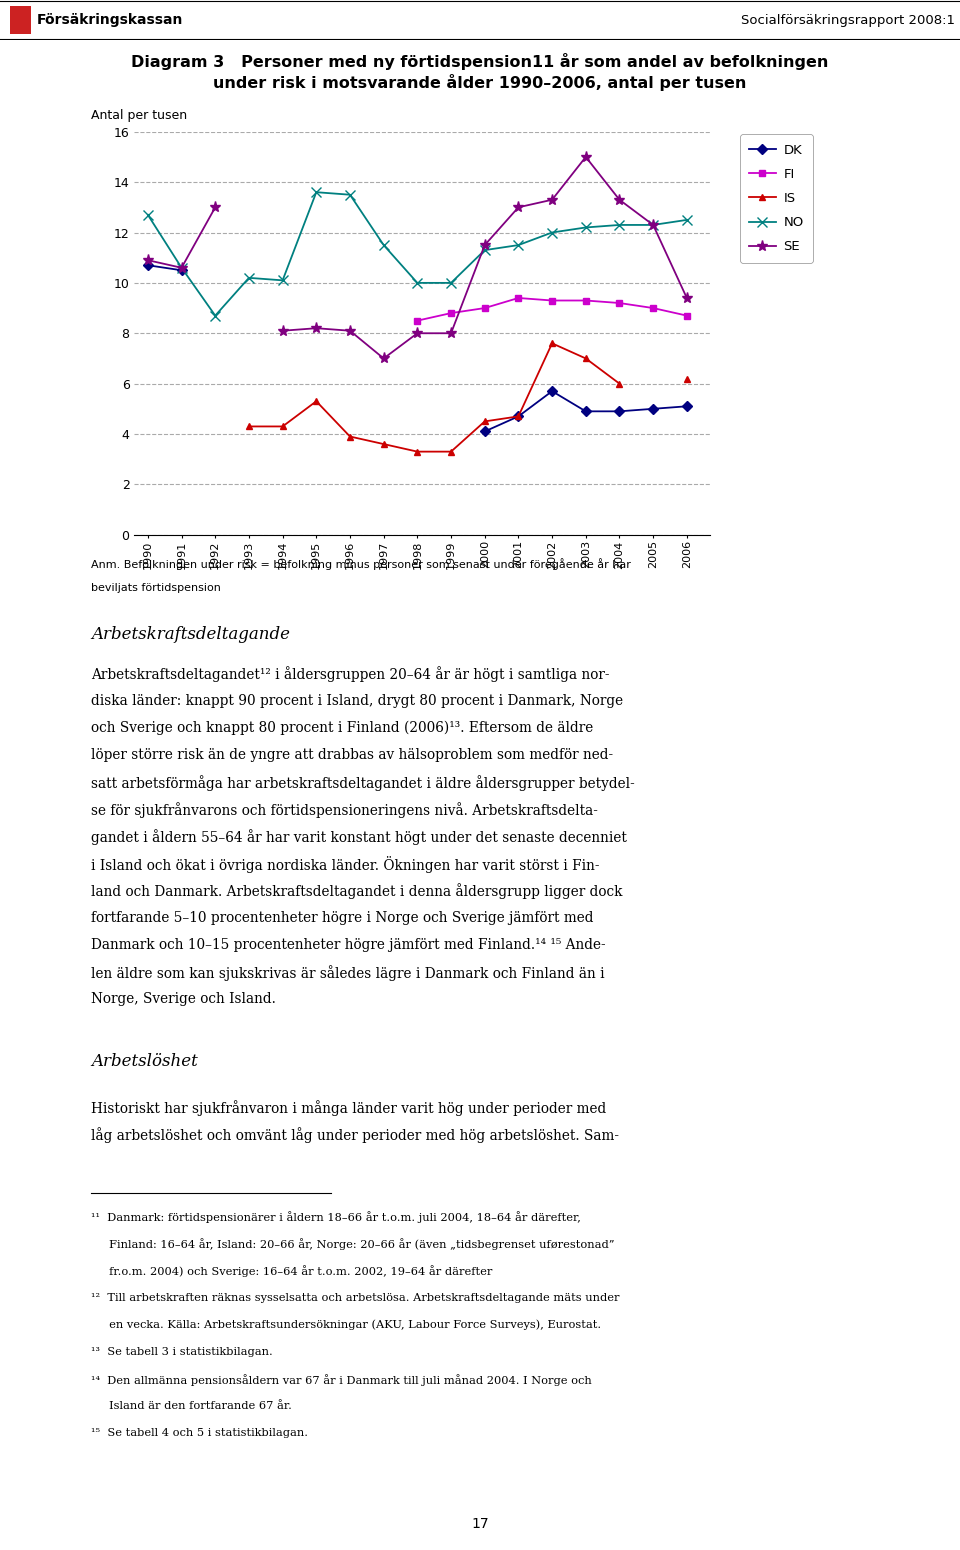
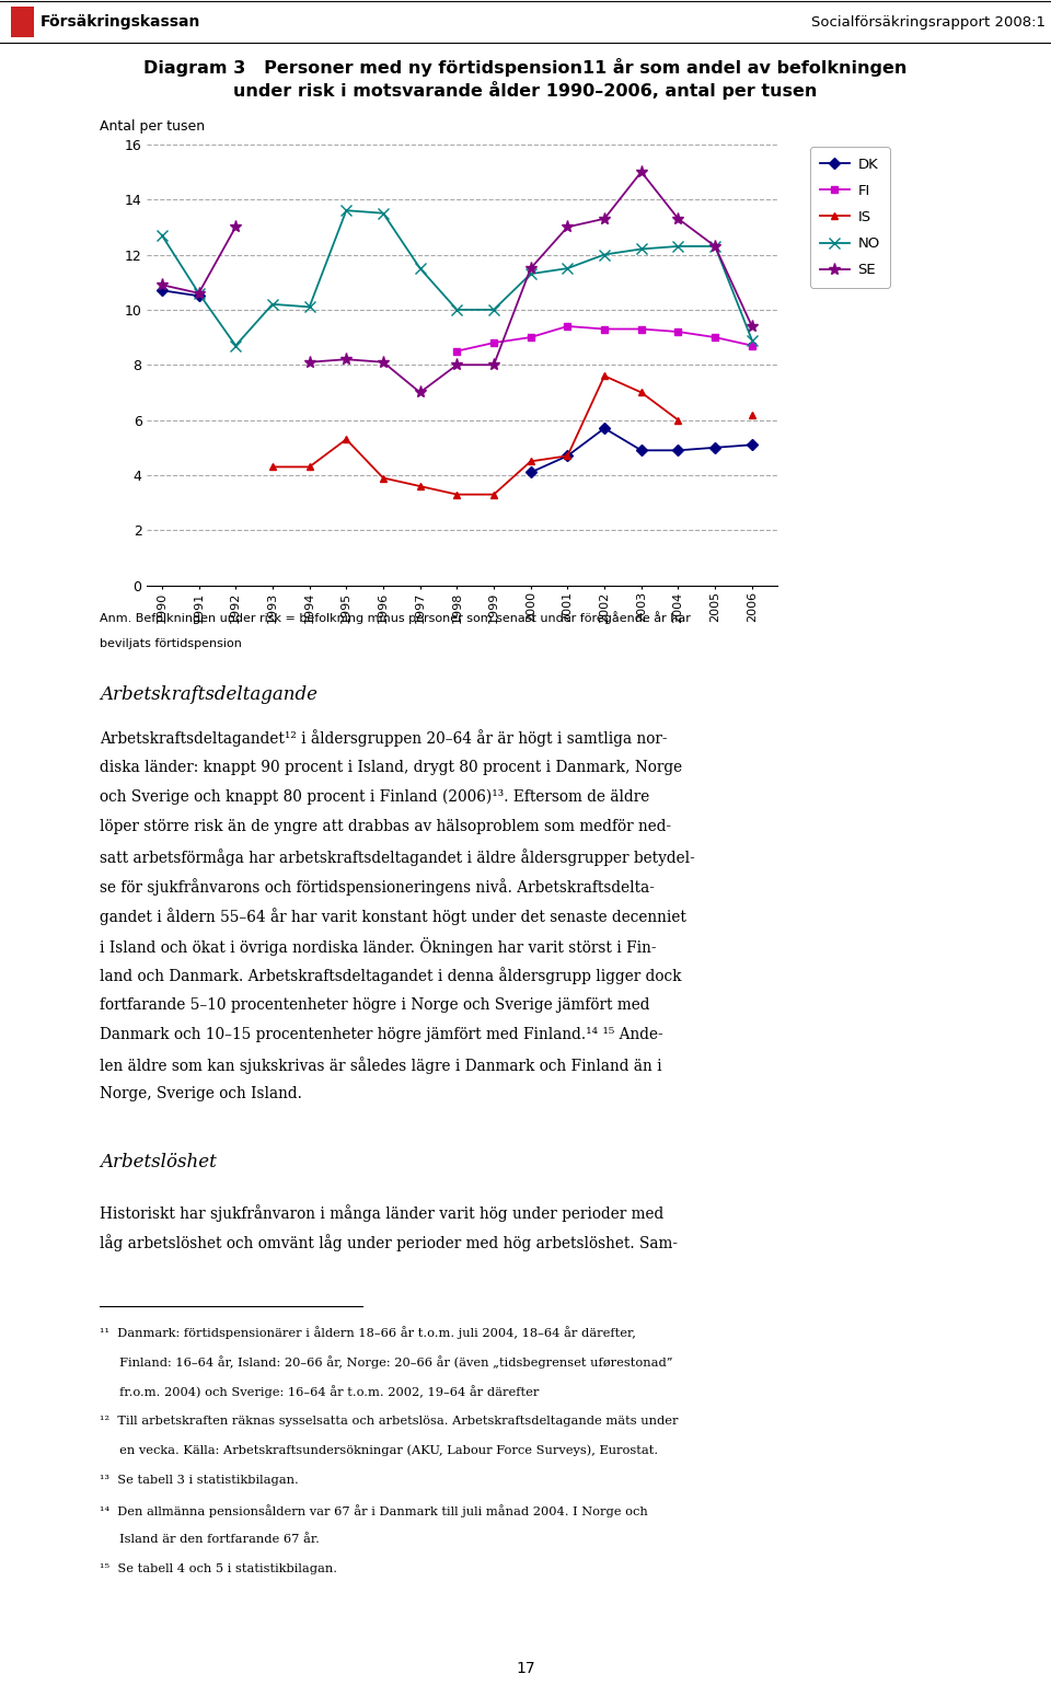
NO/2006: 12.5 -> 8.9
